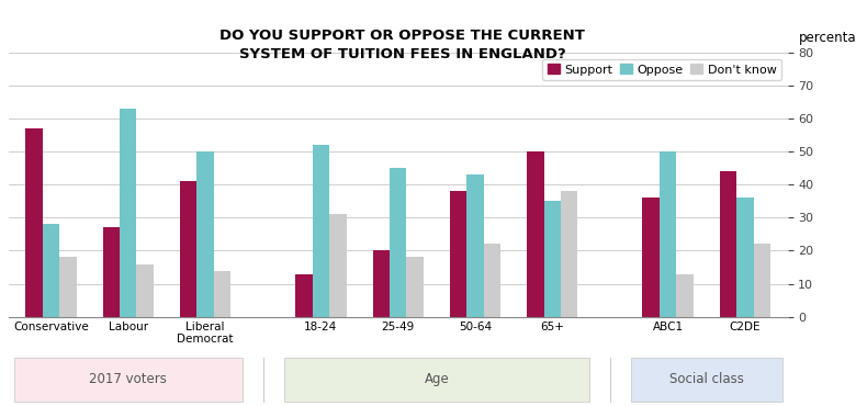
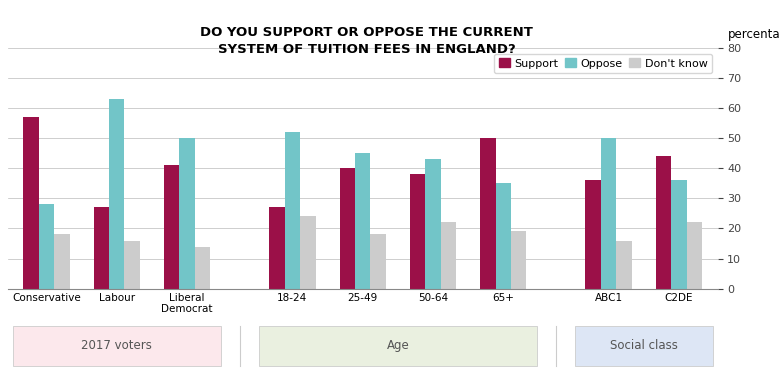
Support/18-24: 13 -> 27
Don't know/18-24: 31 -> 24
Support/25-49: 20 -> 40
Don't know/65+: 38 -> 19
Don't know/ABC1: 13 -> 16
